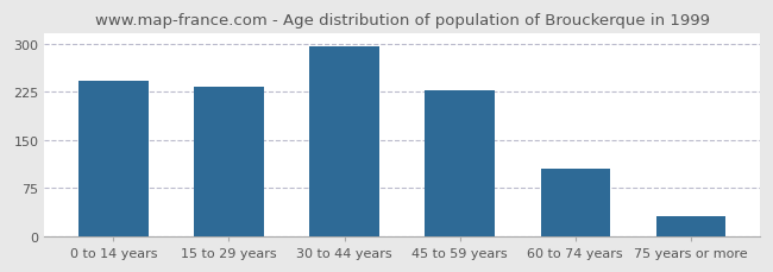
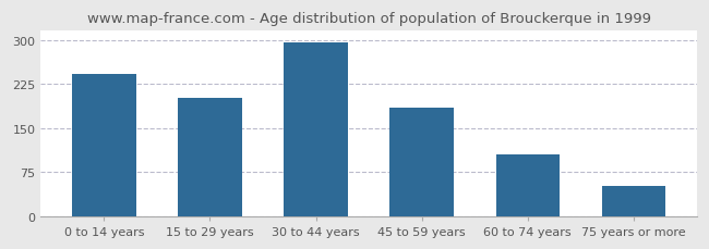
15 to 29 years: 232 -> 202
45 to 59 years: 228 -> 184
75 years or more: 32 -> 52
